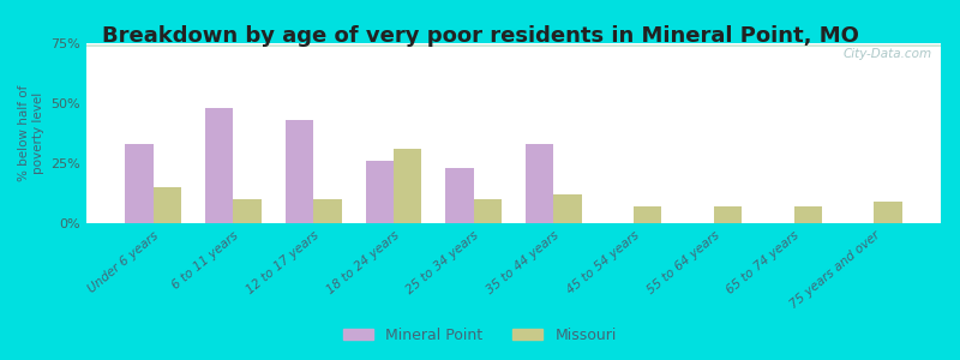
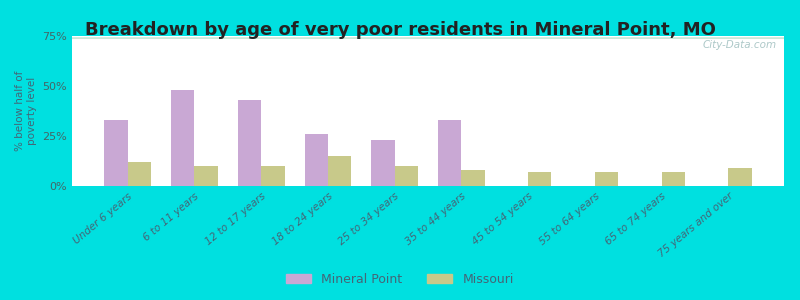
Missouri/Under 6 years: 15% -> 12%
Missouri/18 to 24 years: 31% -> 15%
Missouri/35 to 44 years: 12% -> 8%
